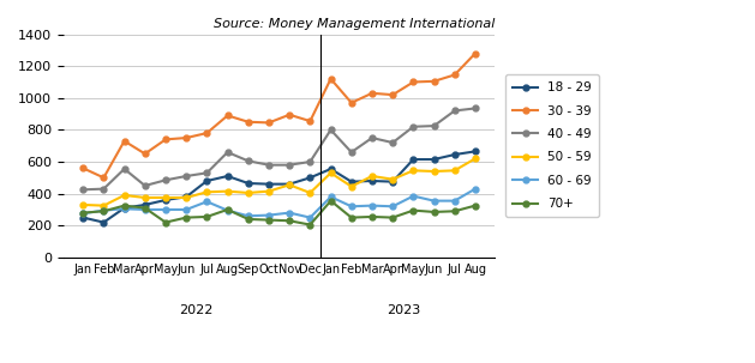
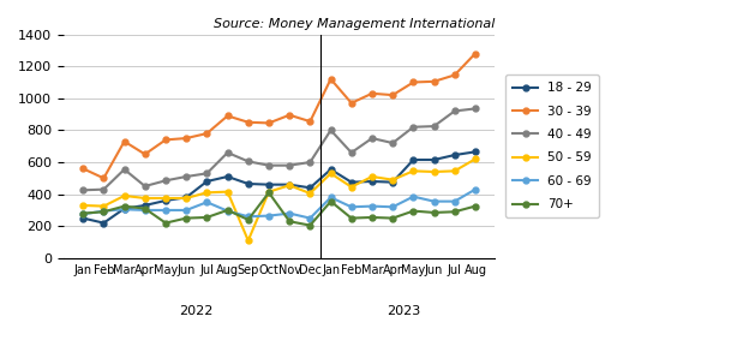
50 - 59/Sep: 400 -> 110
70+/Oct: 240 -> 410
18 - 29/Dec: 500 -> 440
